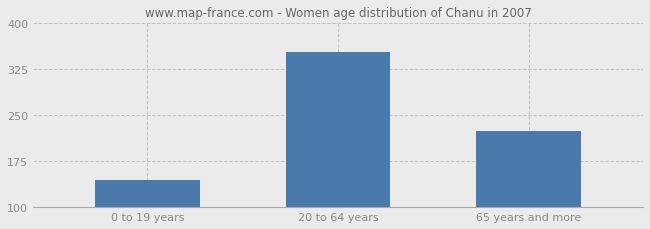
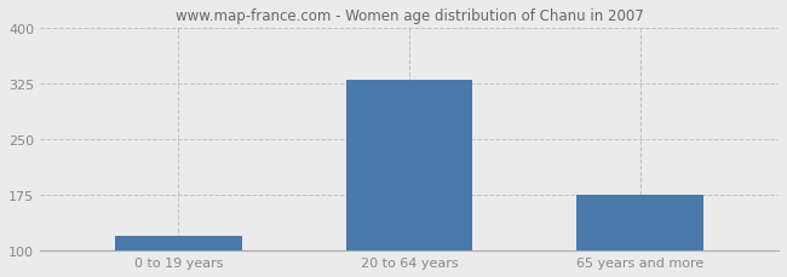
0 to 19 years: 144 -> 120
20 to 64 years: 352 -> 330
65 years and more: 224 -> 175
